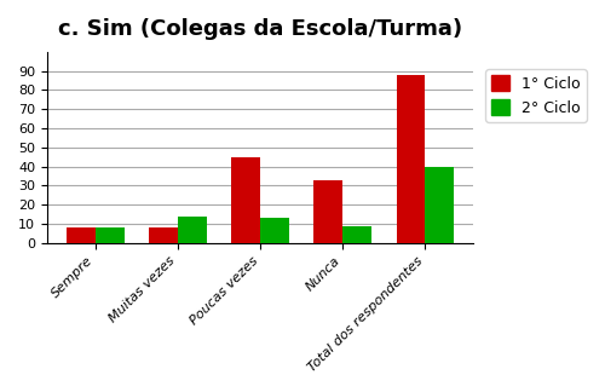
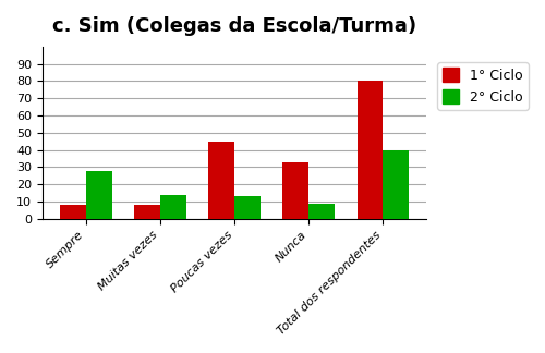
2° Ciclo/Sempre: 8 -> 28
1° Ciclo/Total dos respondentes: 88 -> 80
